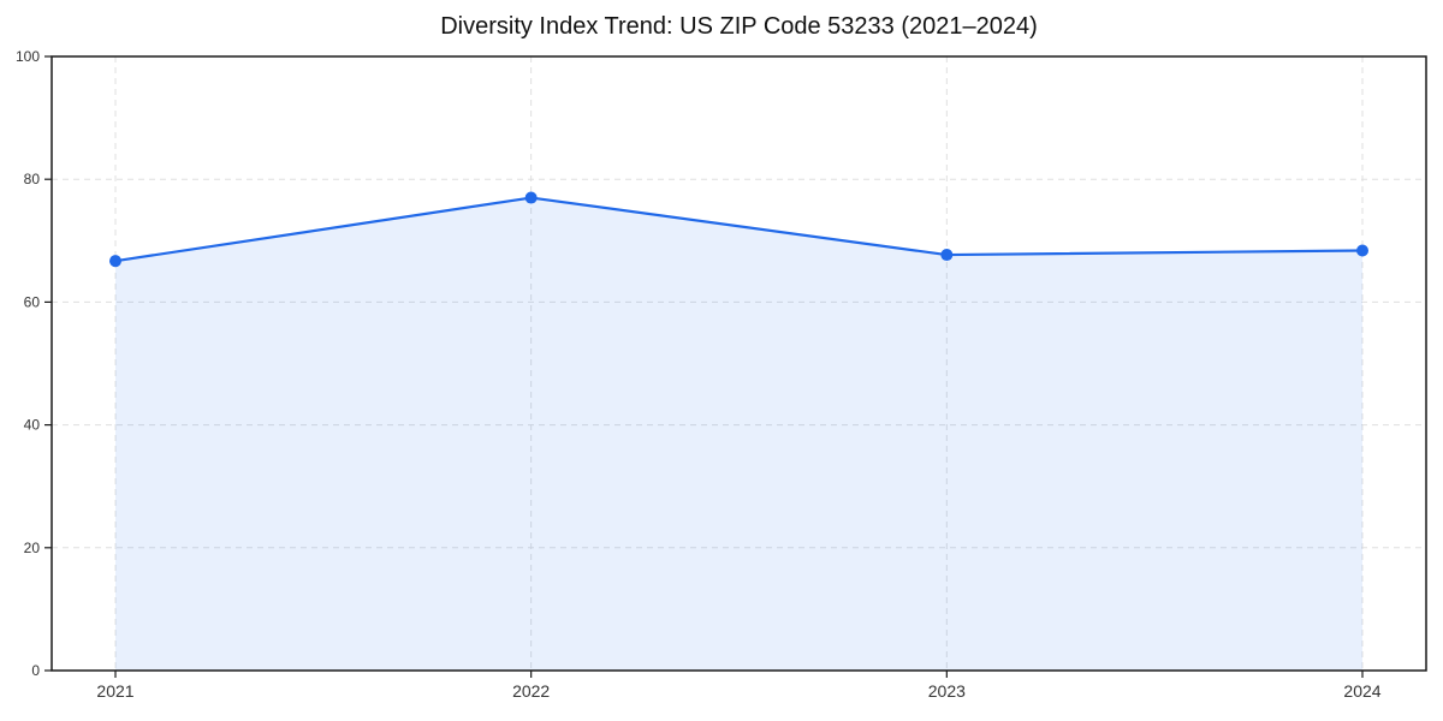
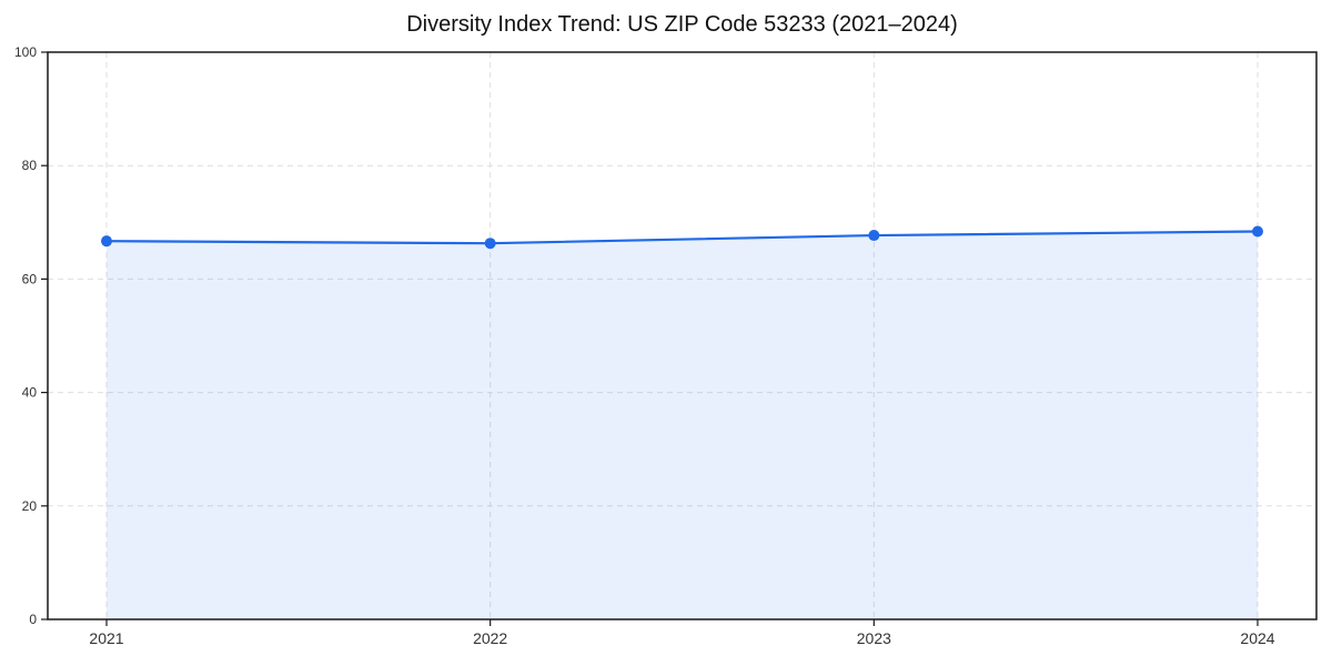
2022: 77 -> 66
